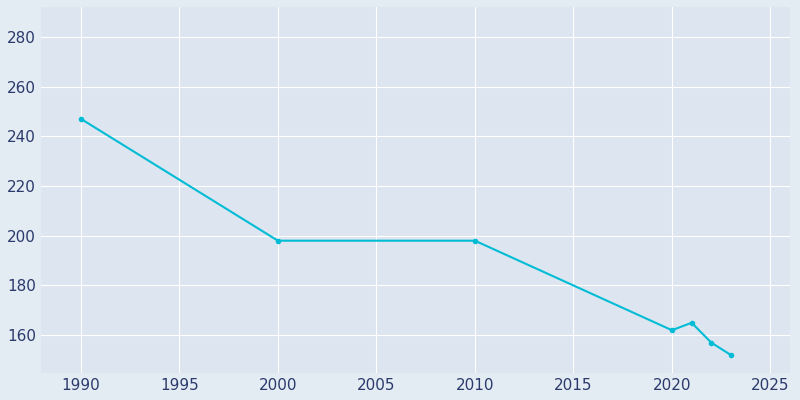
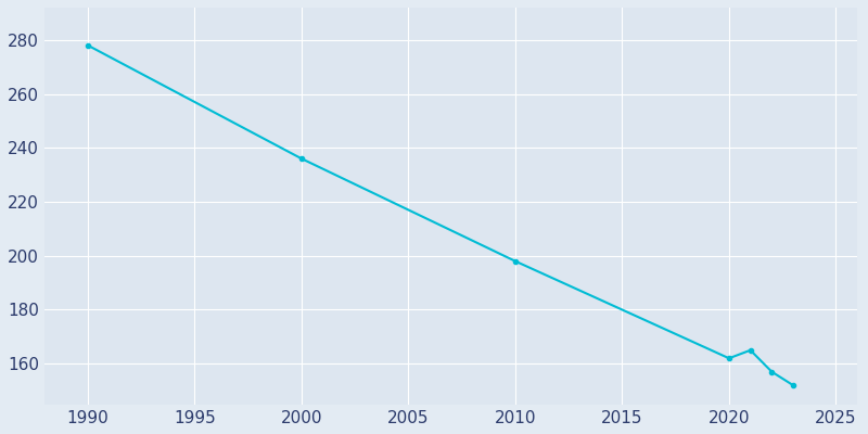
1990: 247 -> 278
2000: 198 -> 236
